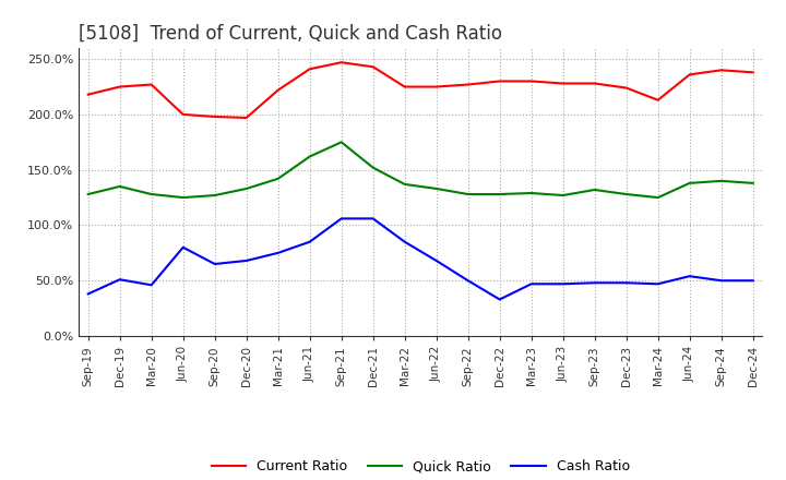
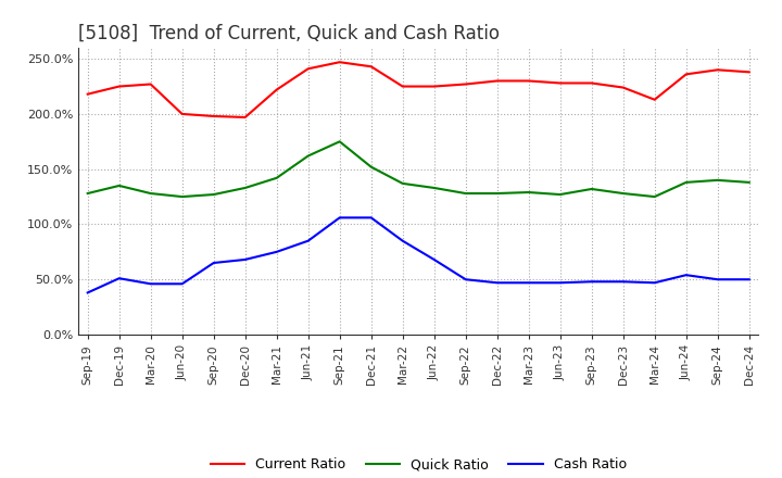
Cash Ratio/Jun-20: 80% -> 46%
Cash Ratio/Dec-22: 33% -> 47%
